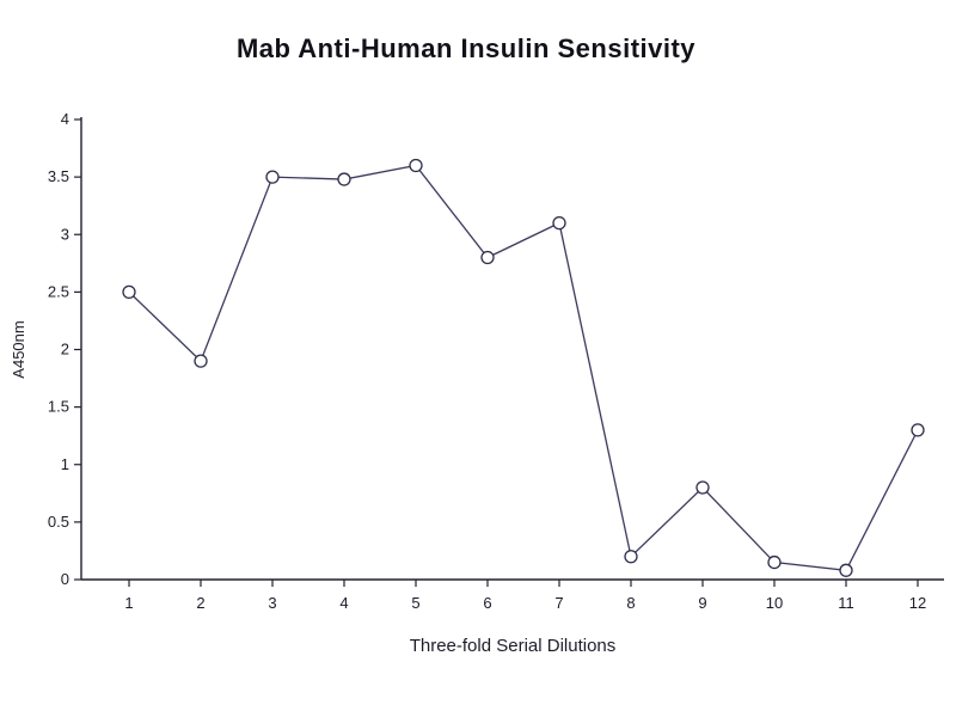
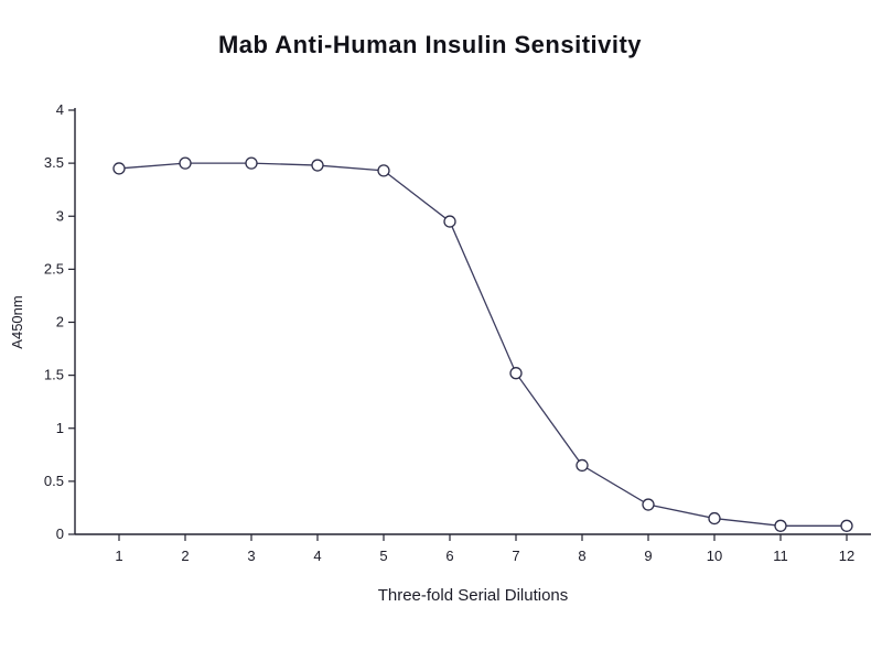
1: 2.5 -> 3.5
2: 1.9 -> 3.5
5: 3.6 -> 3.4
6: 2.8 -> 3.0
7: 3.1 -> 1.5
8: 0.2 -> 0.7
9: 0.8 -> 0.3
12: 1.3 -> 0.1
